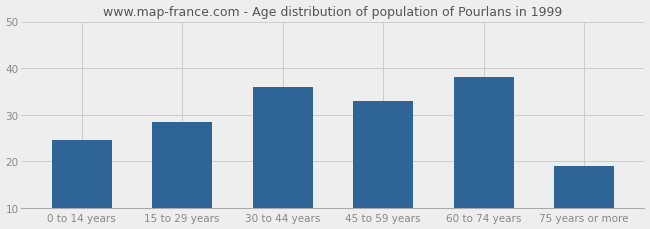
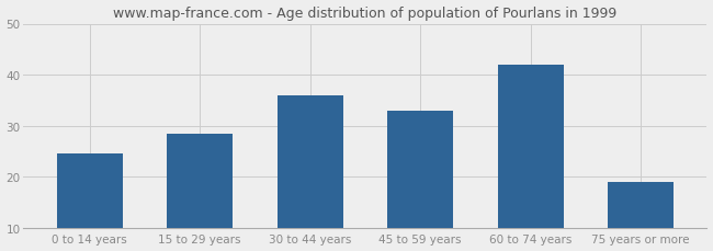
60 to 74 years: 38.0 -> 42.0
